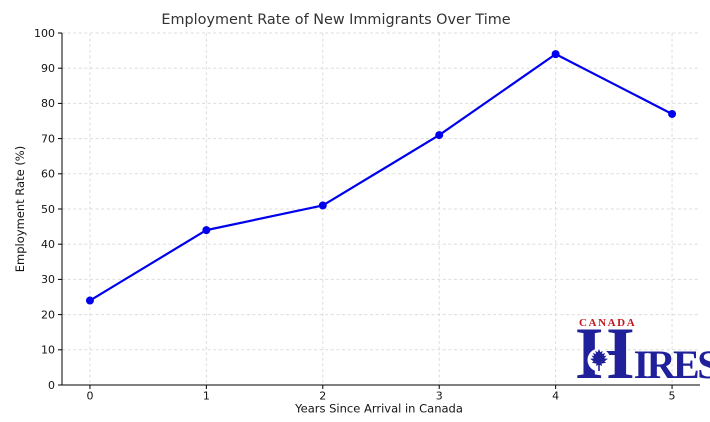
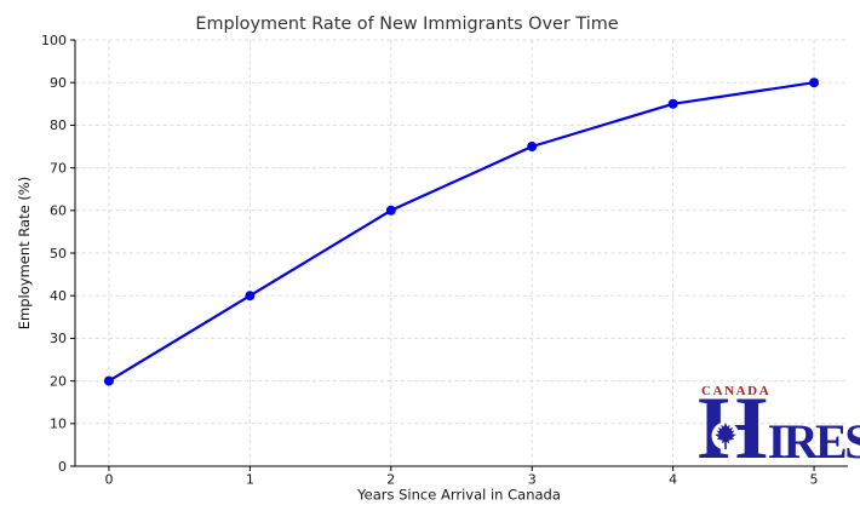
0: 24 -> 20
1: 44 -> 40
2: 51 -> 60
3: 71 -> 75
4: 94 -> 85
5: 77 -> 90
